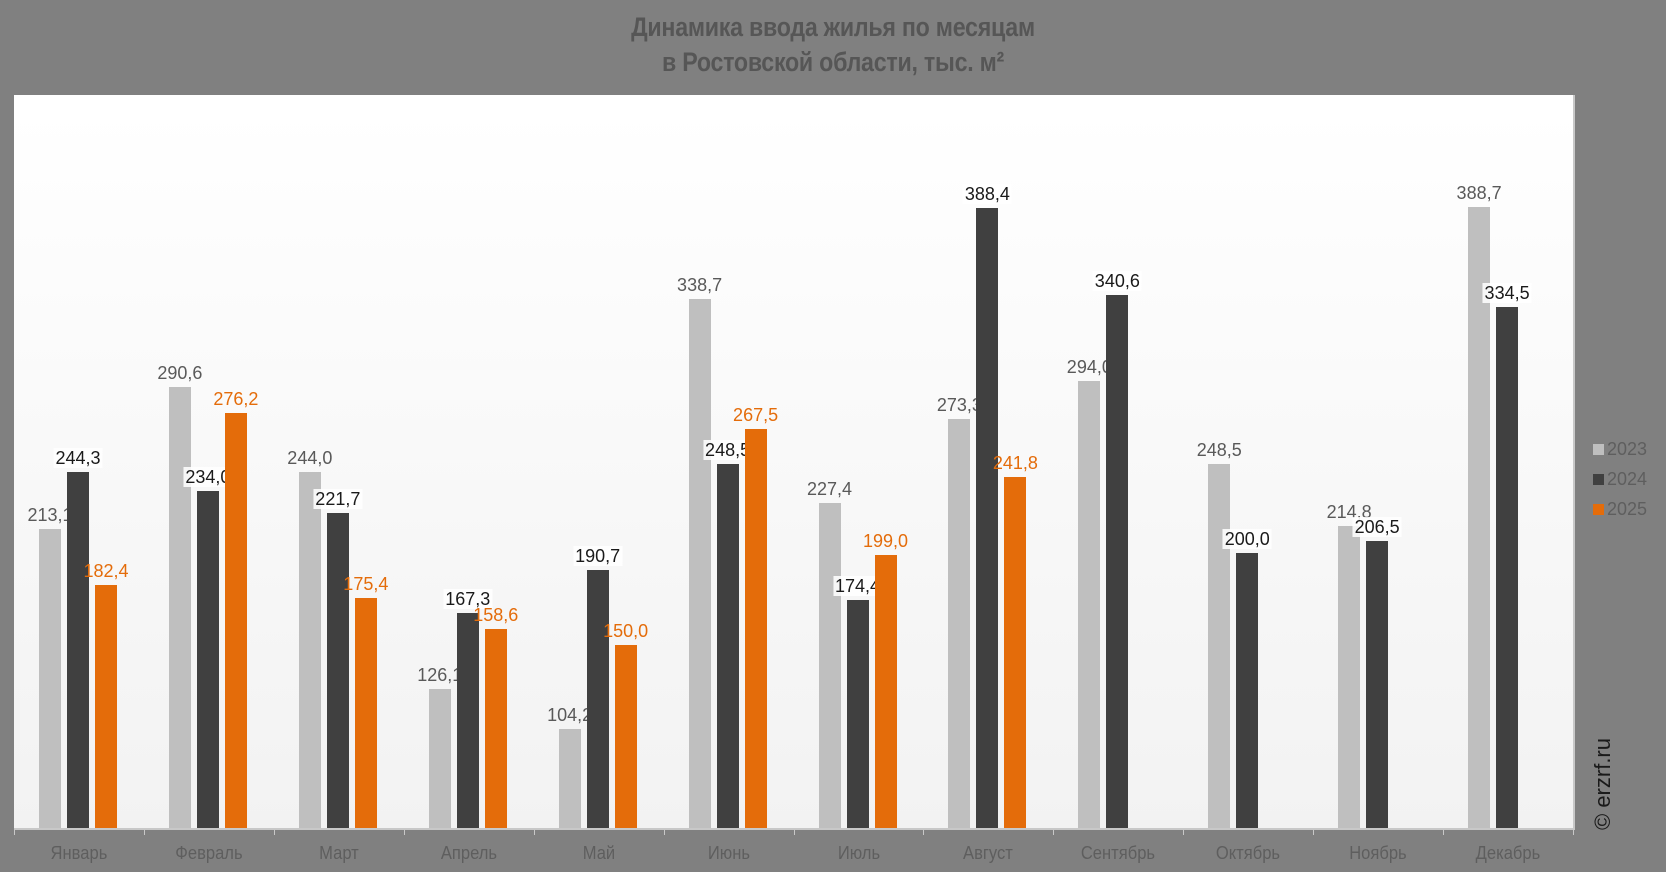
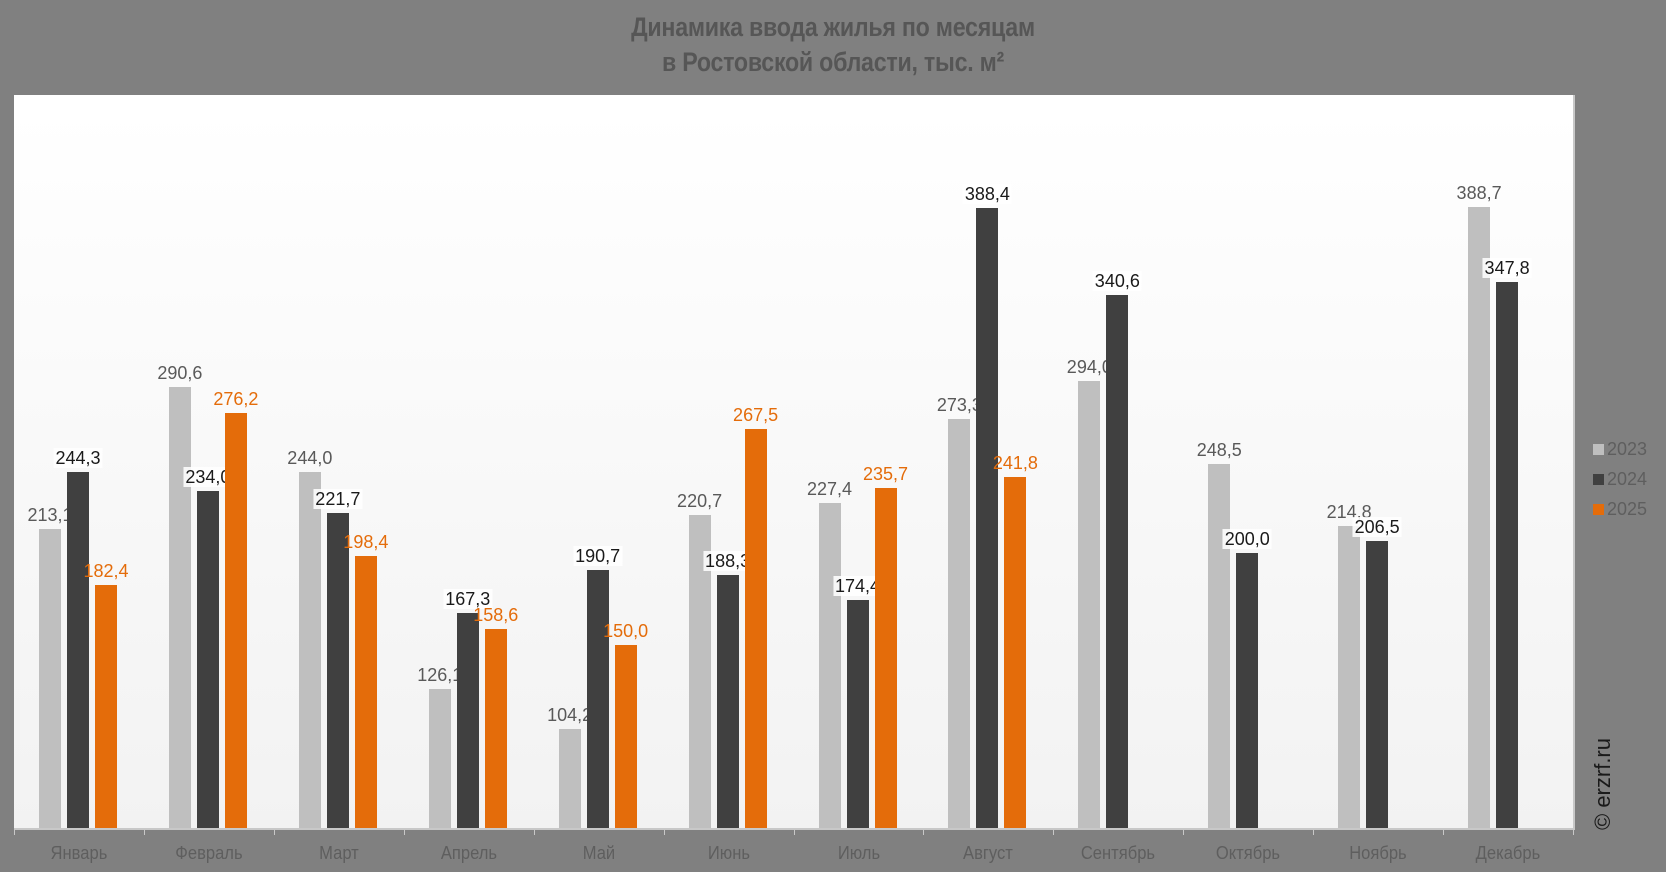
2025/Март: 175,4 -> 198,4
2023/Июнь: 338,7 -> 220,7
2024/Июнь: 248,5 -> 188,3
2025/Июль: 199,0 -> 235,7
2024/Декабрь: 334,5 -> 347,8
